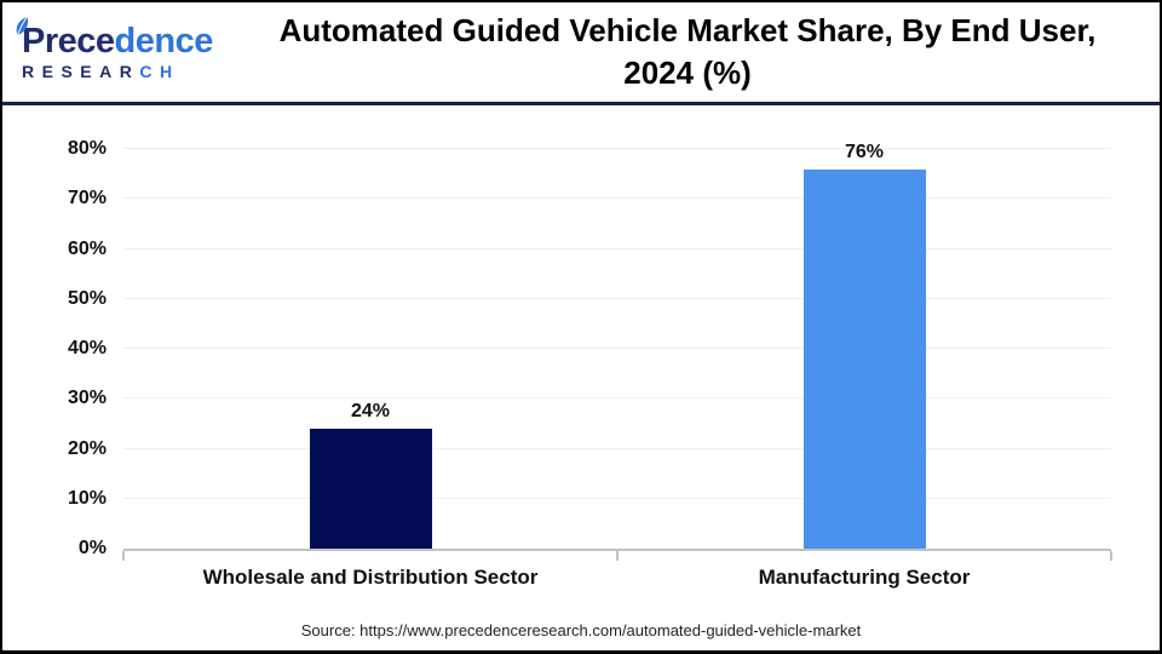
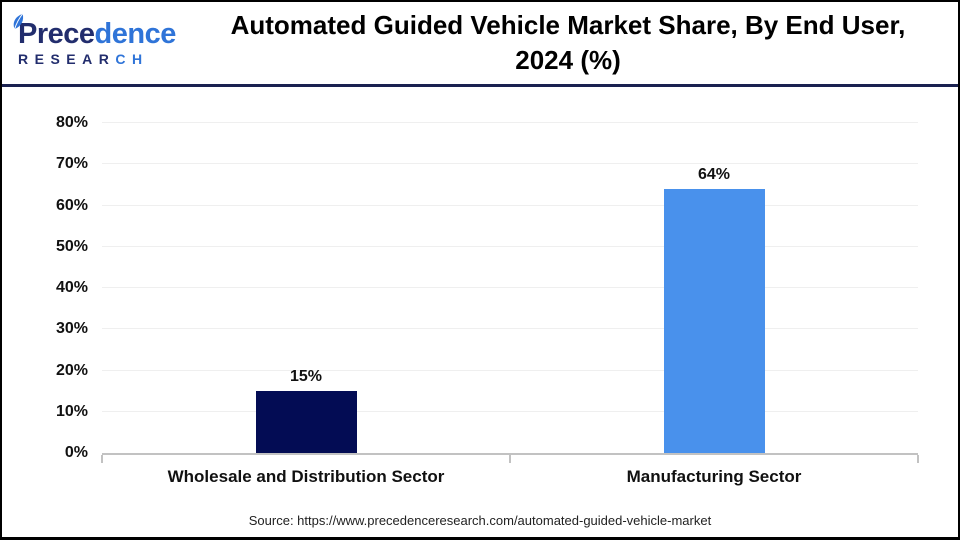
Wholesale and Distribution Sector: 24% -> 15%
Manufacturing Sector: 76% -> 64%
